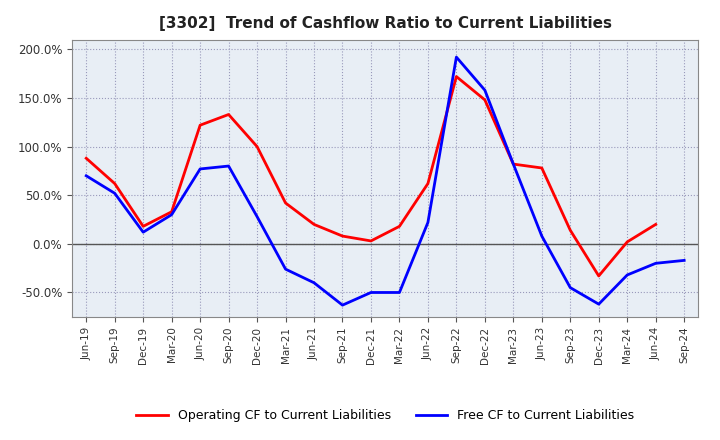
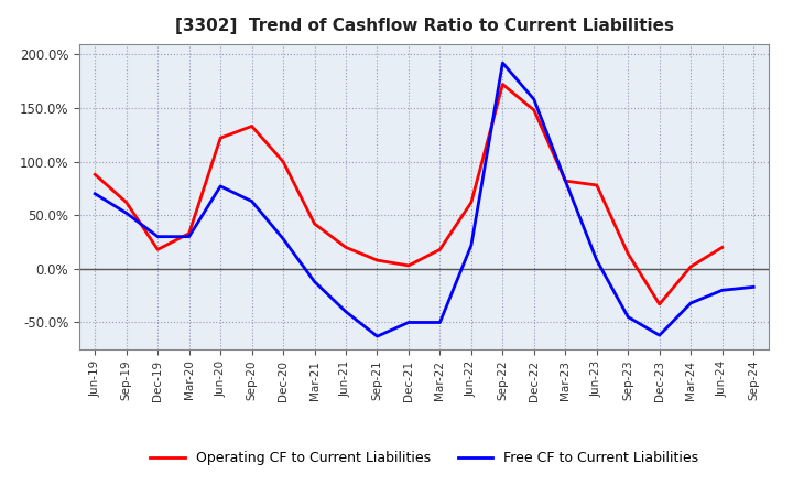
Free CF to Current Liabilities/Dec-19: 12% -> 30%
Free CF to Current Liabilities/Sep-20: 80% -> 63%
Free CF to Current Liabilities/Mar-21: -26% -> -12%
